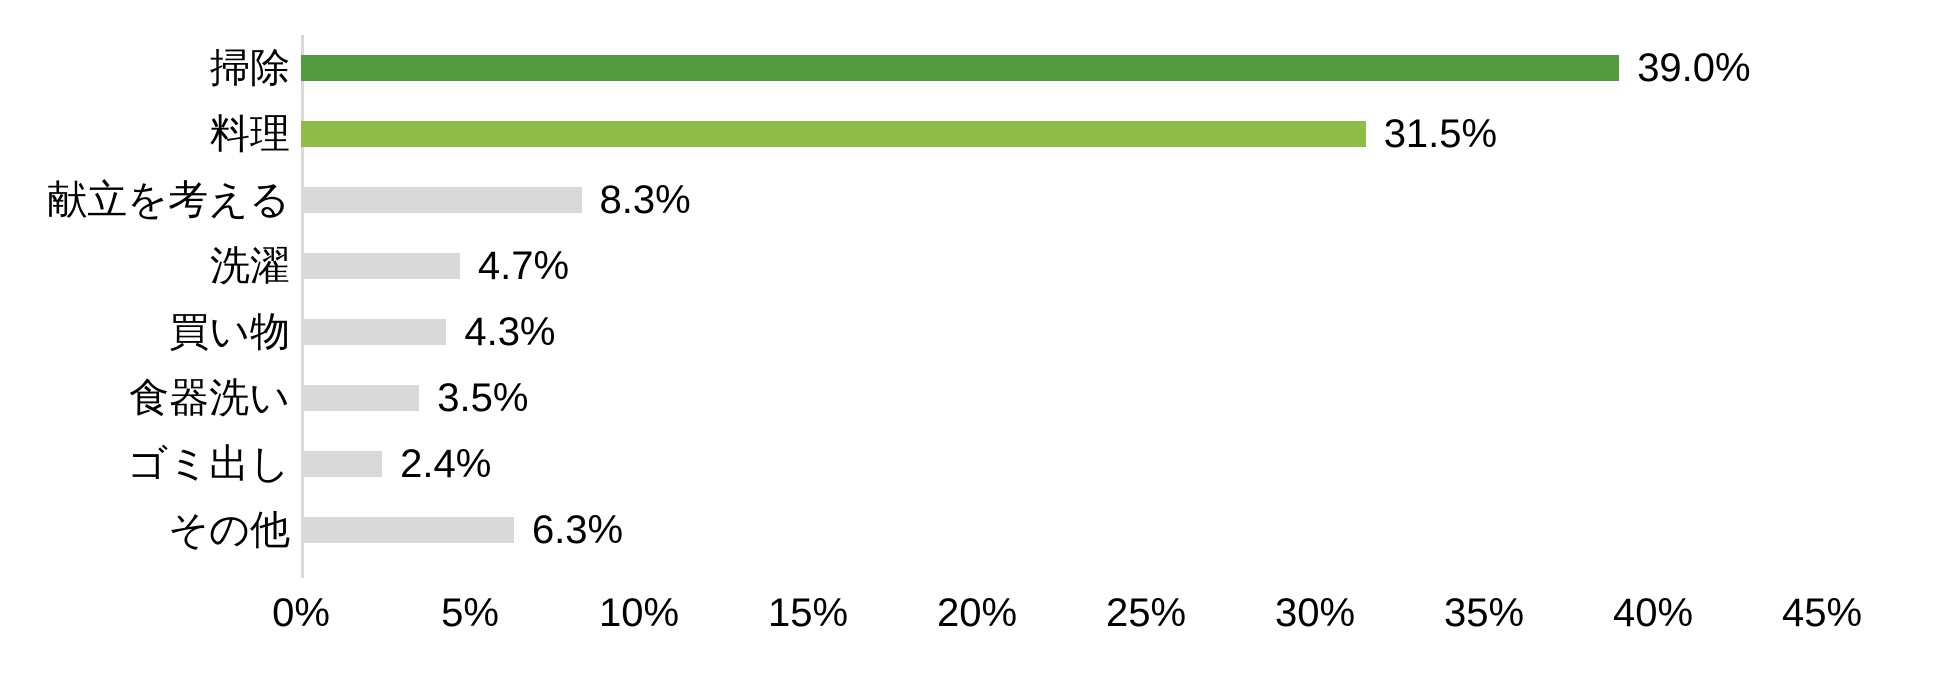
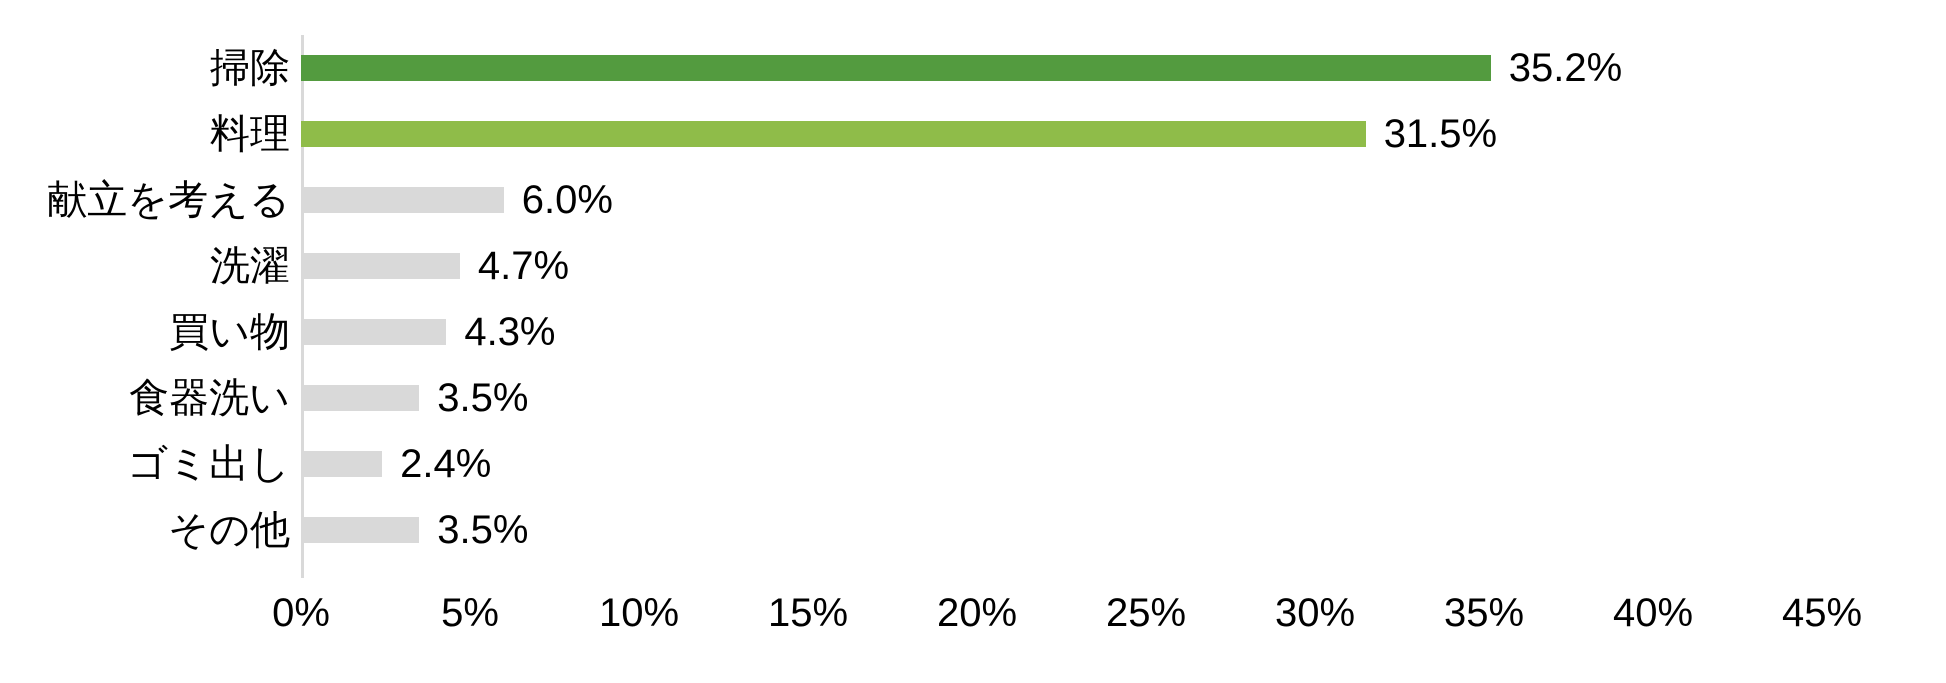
掃除: 39.0% -> 35.2%
献立を考える: 8.3% -> 6.0%
その他: 6.3% -> 3.5%
